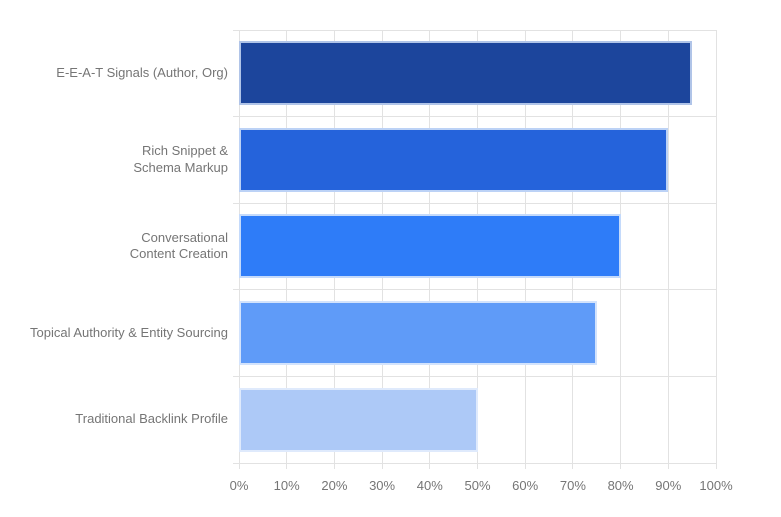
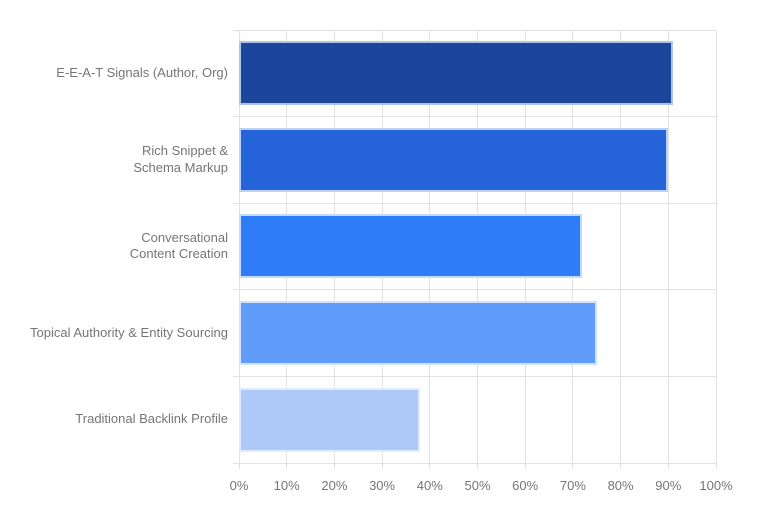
E-E-A-T Signals (Author, Org): 95% -> 91%
Conversational Content Creation: 80% -> 72%
Traditional Backlink Profile: 50% -> 38%
